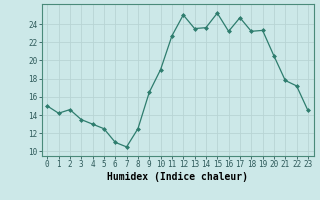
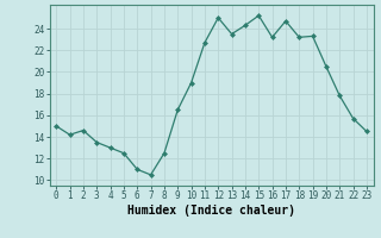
14: 23.6 -> 24.3
22: 17.2 -> 15.7
